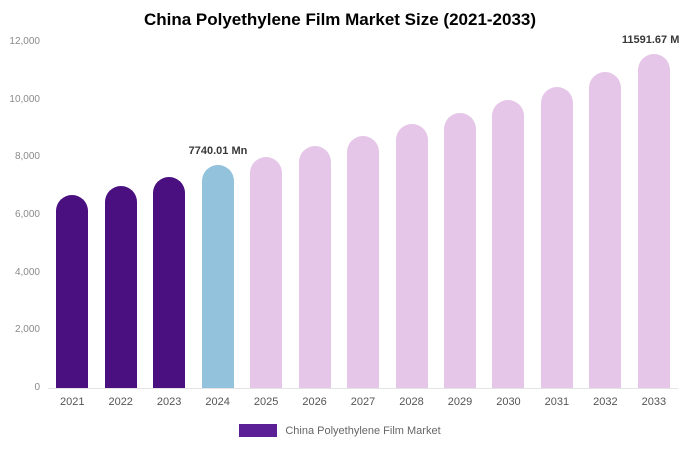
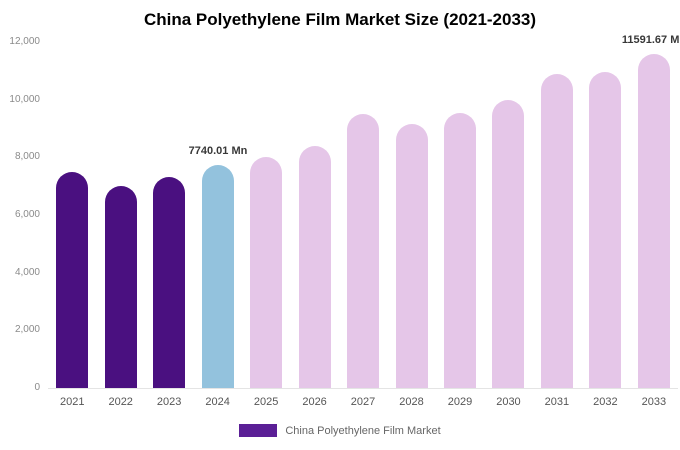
2021: 6700 -> 7500
2027: 8800 -> 9500
2031: 10400 -> 10900
